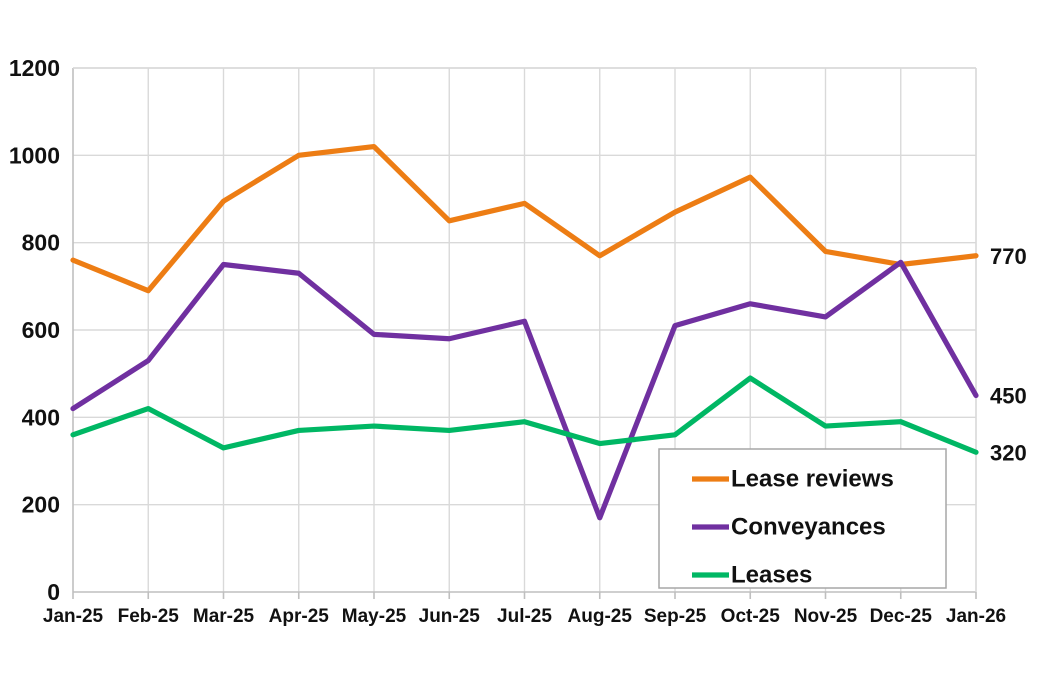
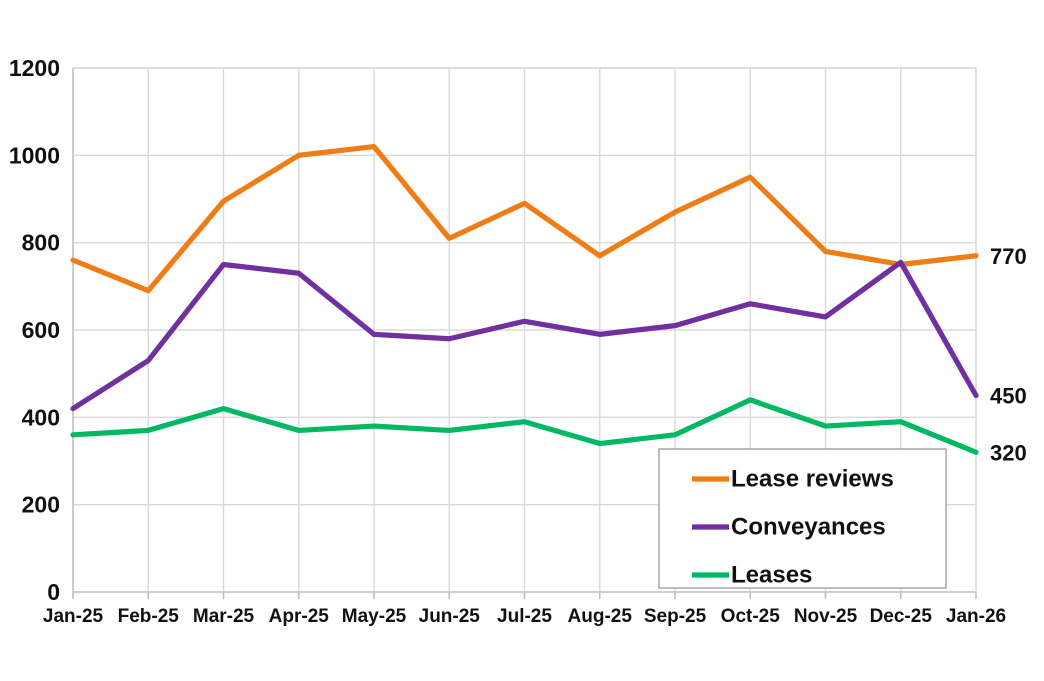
Leases/Feb-25: 420 -> 370
Leases/Mar-25: 330 -> 420
Lease reviews/Jun-25: 850 -> 810
Conveyances/Aug-25: 170 -> 590
Leases/Oct-25: 490 -> 440
